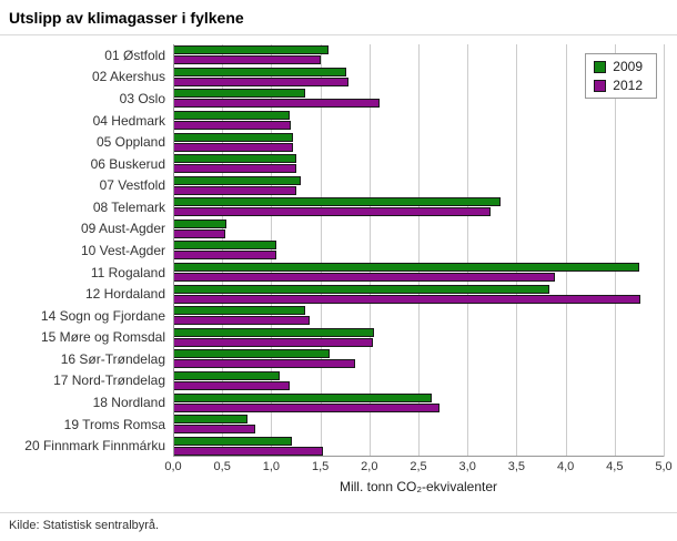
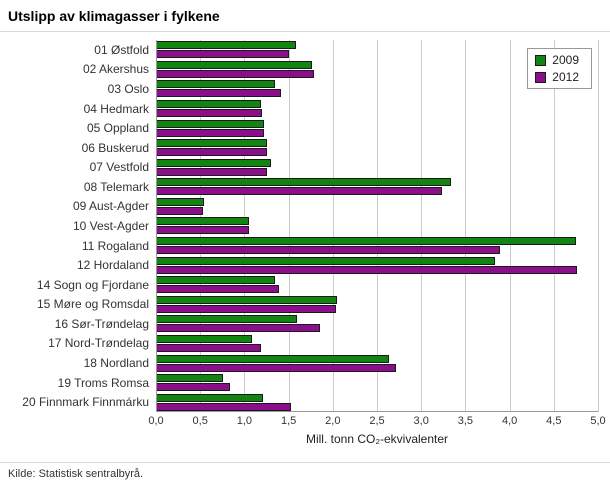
2012/03 Oslo: 2,1 -> 1,4
